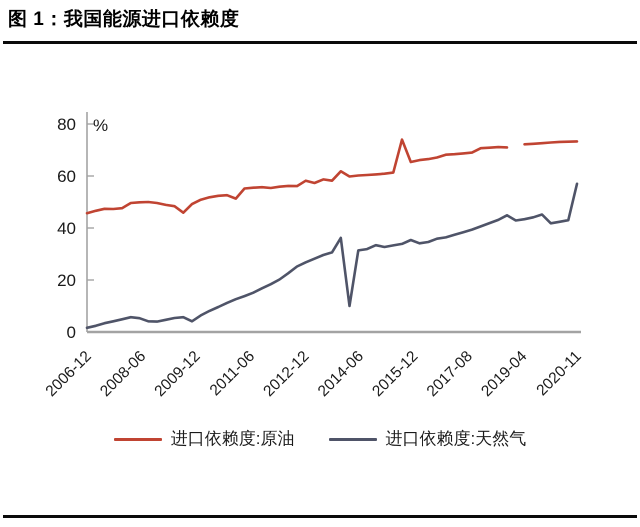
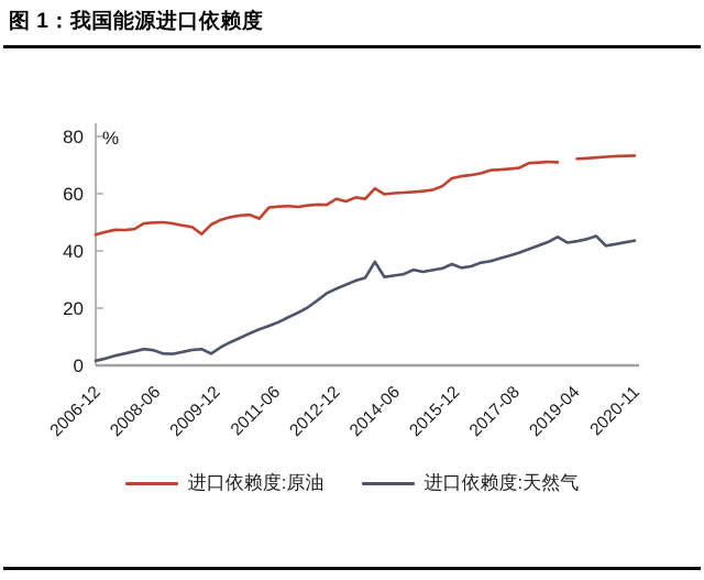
进口依赖度:天然气/2014-06: 10 -> 31
进口依赖度:原油/2015-12: 74 -> 63
进口依赖度:天然气/2020-11: 57 -> 44
